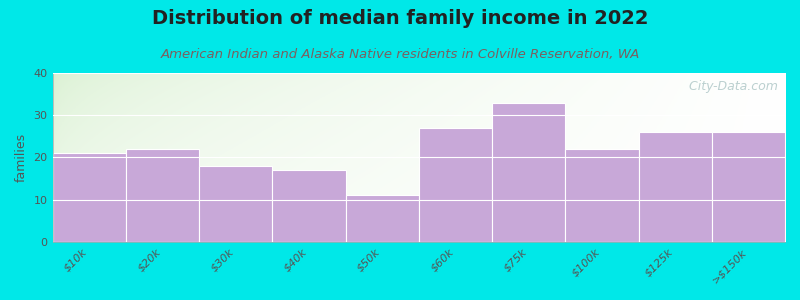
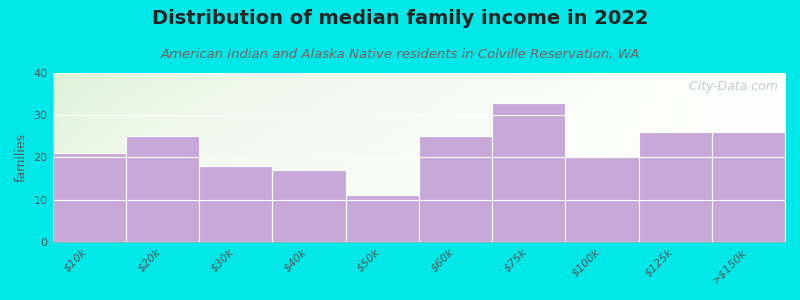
$20k: 22 -> 25
$60k: 27 -> 25
$100k: 22 -> 20
